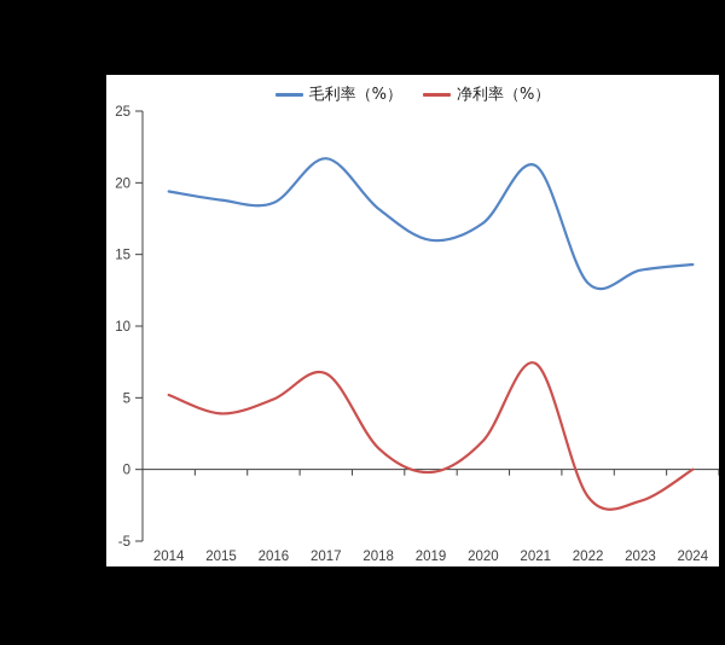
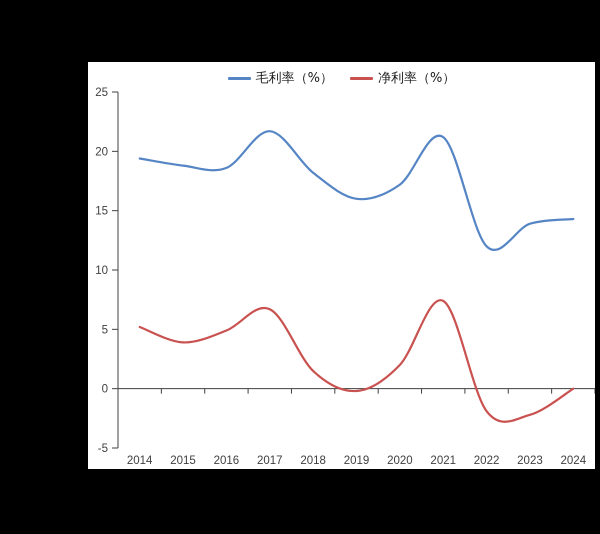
毛利率（%）/2022: 13.0 -> 12.0
